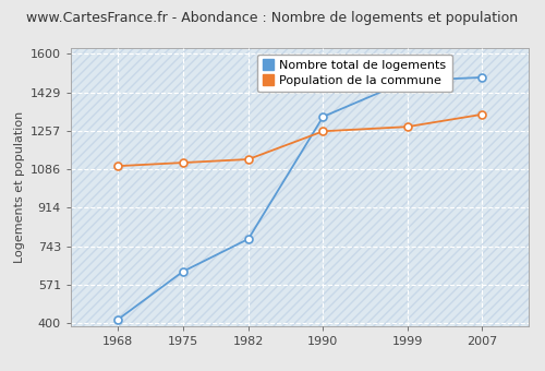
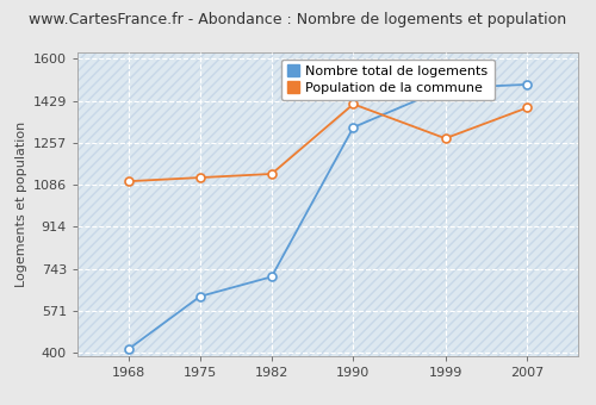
Nombre total de logements/1982: 775 -> 710
Population de la commune/1990: 1255 -> 1415
Population de la commune/2007: 1330 -> 1400
